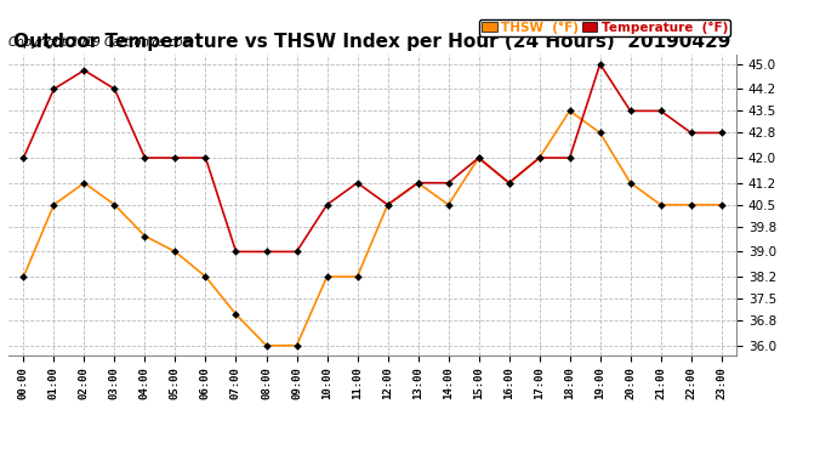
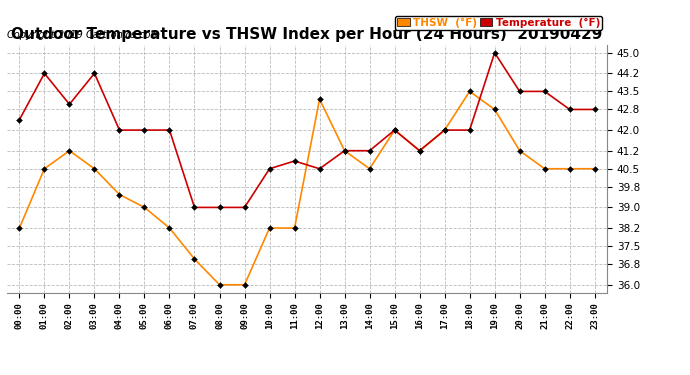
Temperature (°F)/00:00: 42.0 -> 42.4
Temperature (°F)/02:00: 44.8 -> 43.0
Temperature (°F)/11:00: 41.2 -> 40.8
THSW (°F)/12:00: 40.5 -> 43.2
